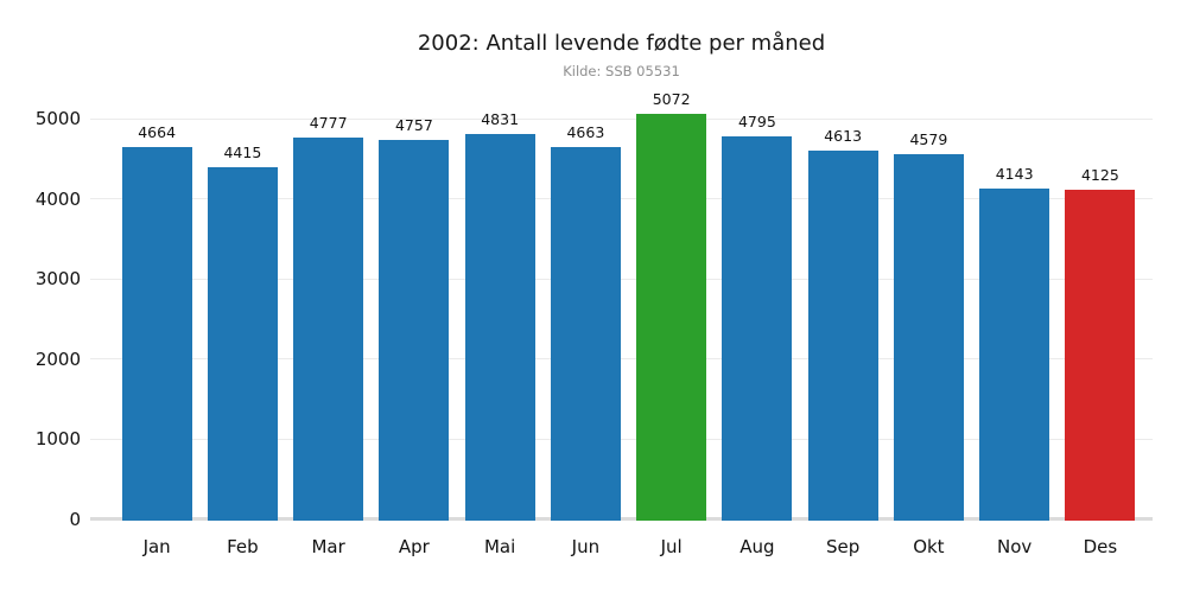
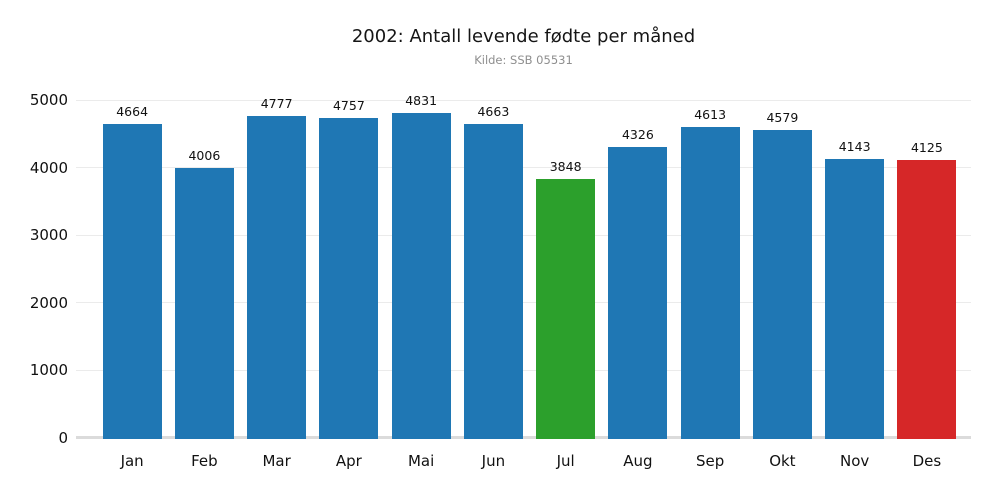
Feb: 4415 -> 4006
Jul: 5072 -> 3848
Aug: 4795 -> 4326
